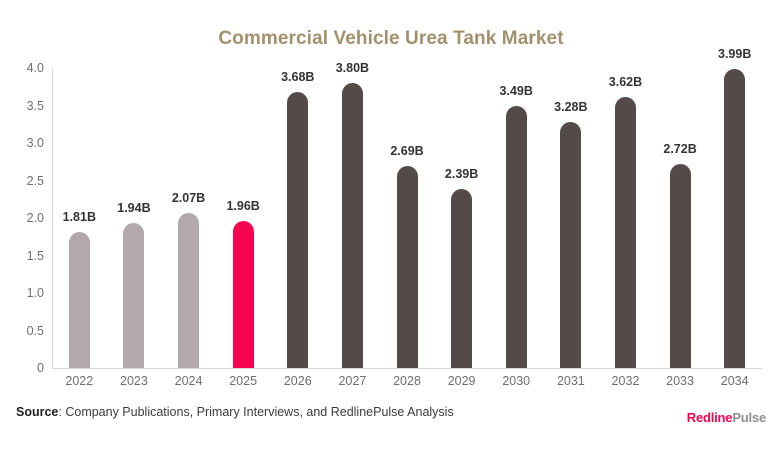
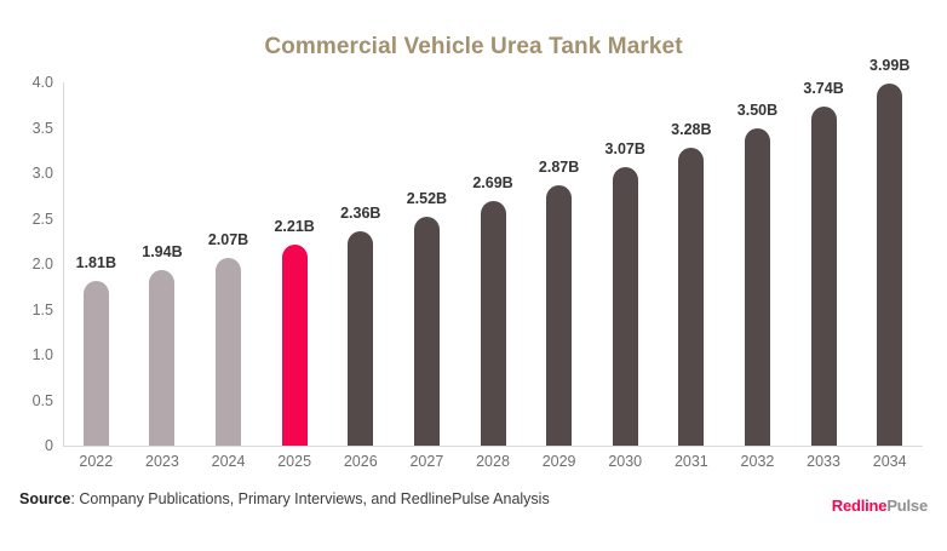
2025: 1.96B -> 2.21B
2026: 3.68B -> 2.36B
2027: 3.80B -> 2.52B
2029: 2.39B -> 2.87B
2030: 3.49B -> 3.07B
2032: 3.62B -> 3.50B
2033: 2.72B -> 3.74B
